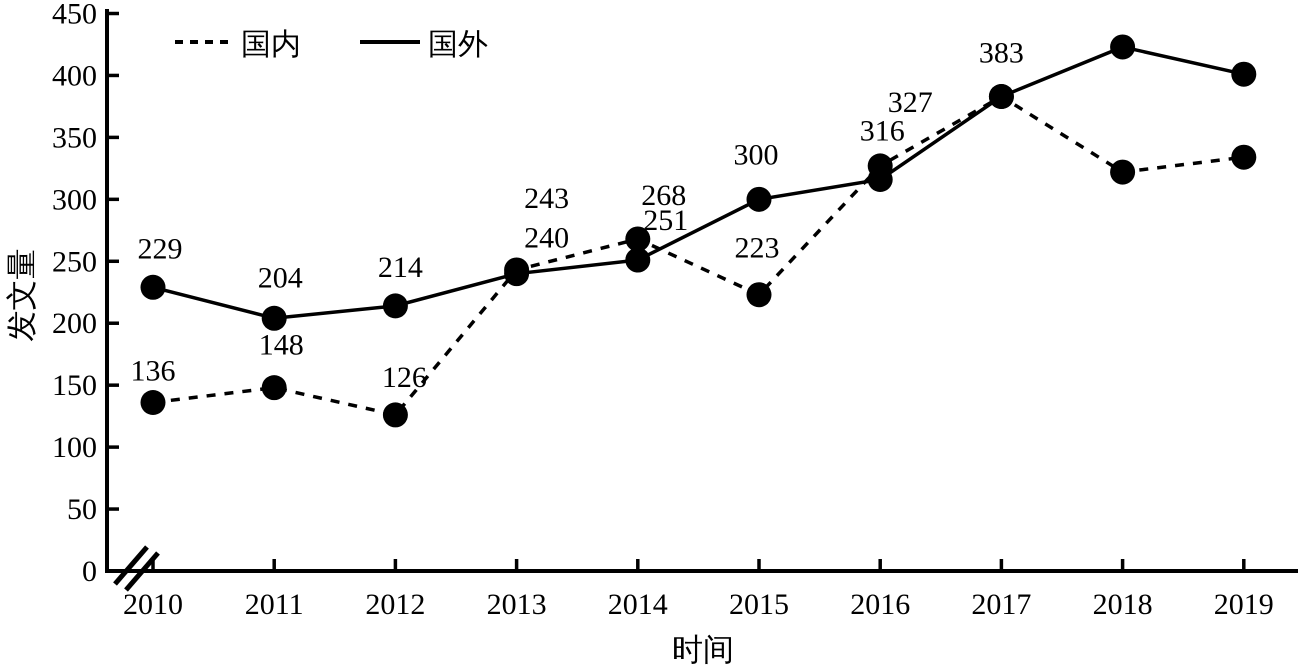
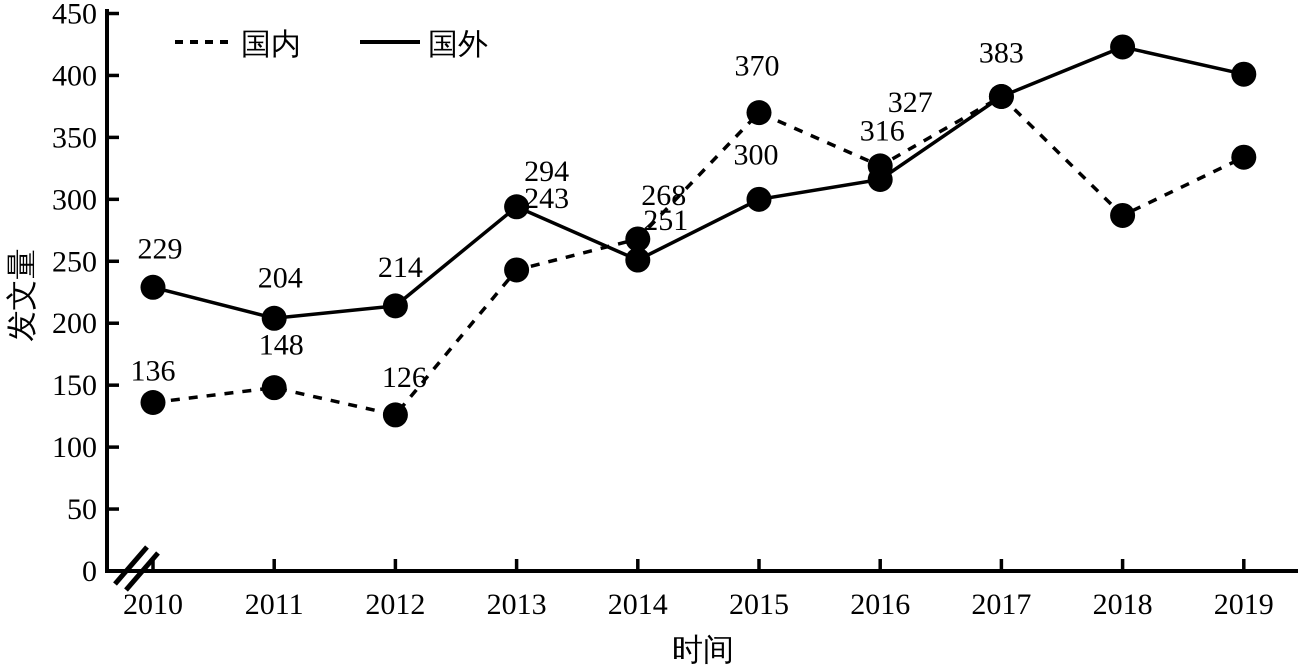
国外/2013: 240 -> 294
国内/2015: 223 -> 370
国内/2018: 322 -> 287
